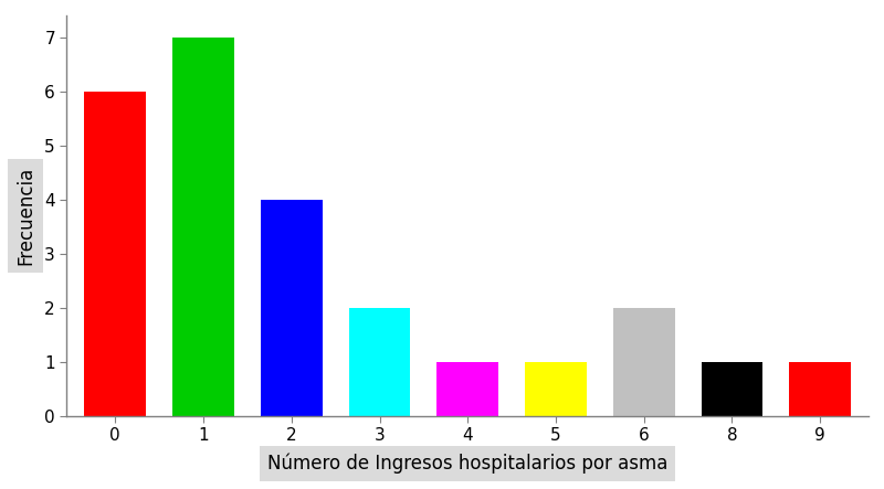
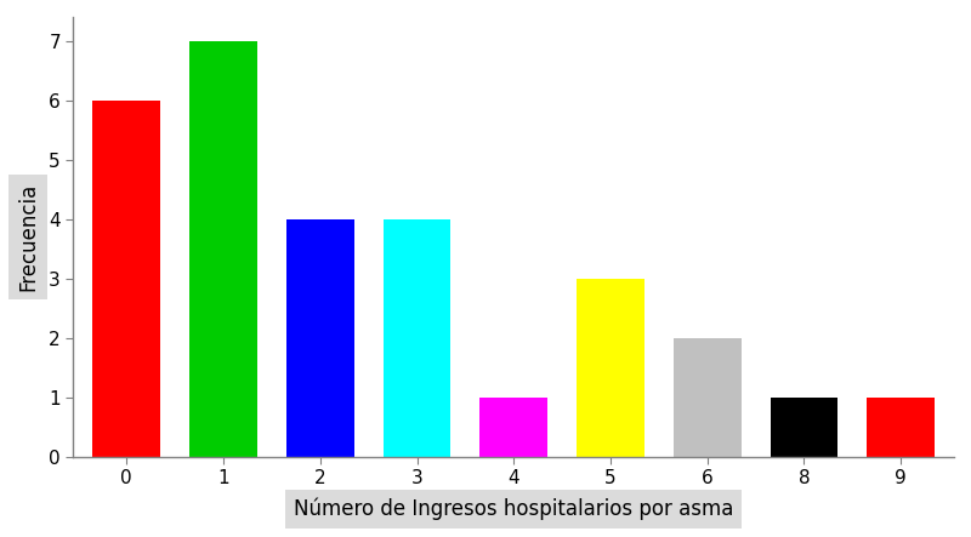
3: 2 -> 4
5: 1 -> 3
